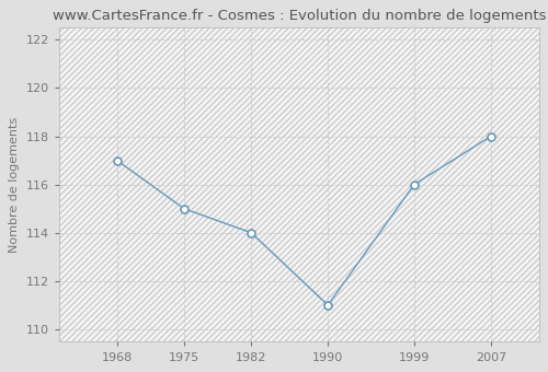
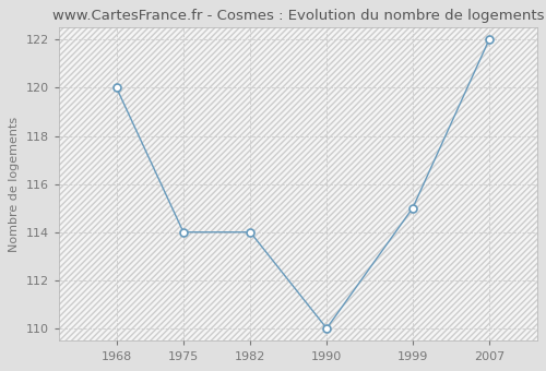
1968: 117 -> 120
1975: 115 -> 114
1990: 111 -> 110
1999: 116 -> 115
2007: 118 -> 122
